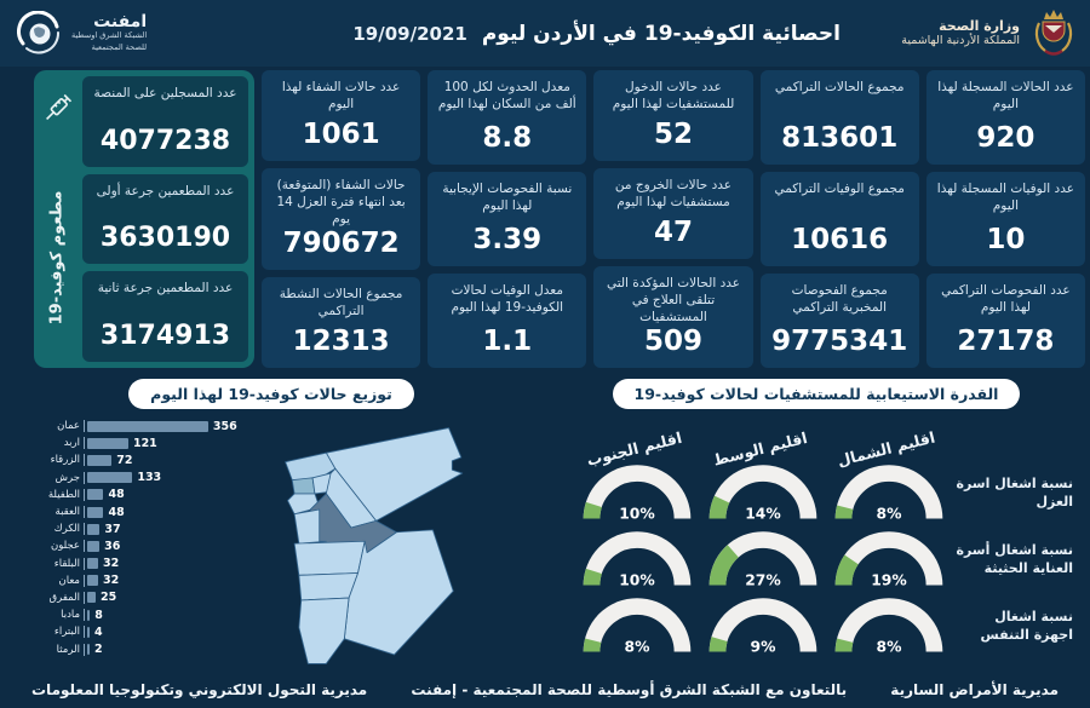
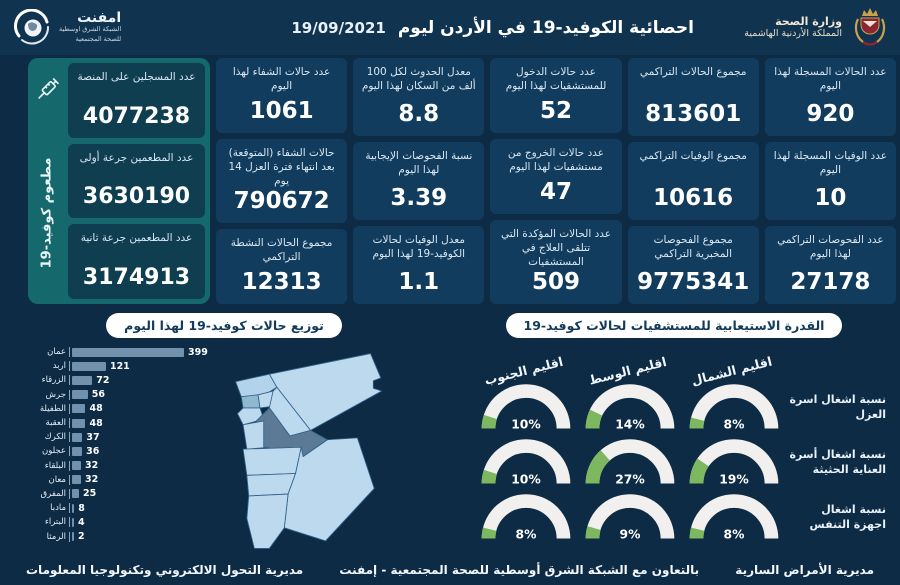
توزيع حالات كوفيد-19 لهذا اليوم/عمان: 356 -> 399
توزيع حالات كوفيد-19 لهذا اليوم/جرش: 133 -> 56
